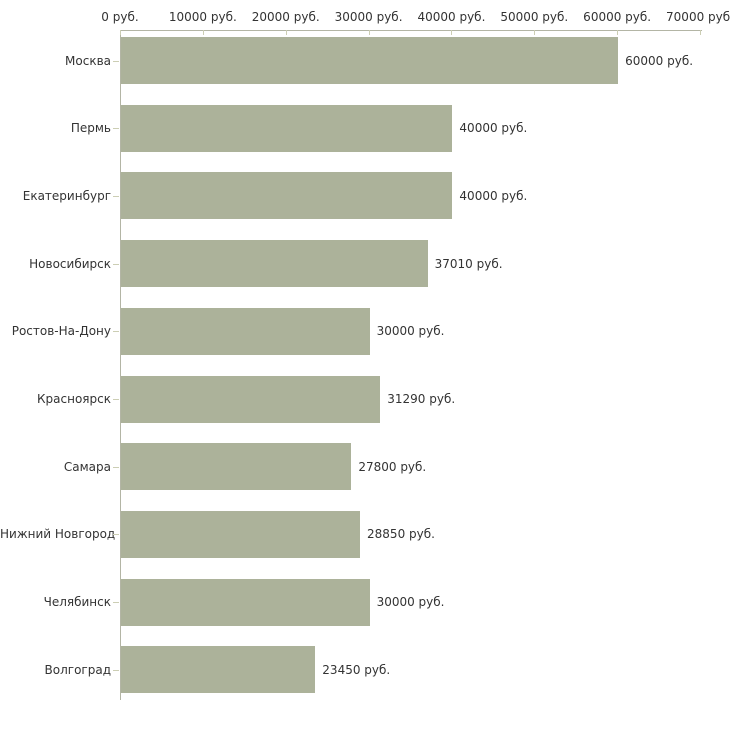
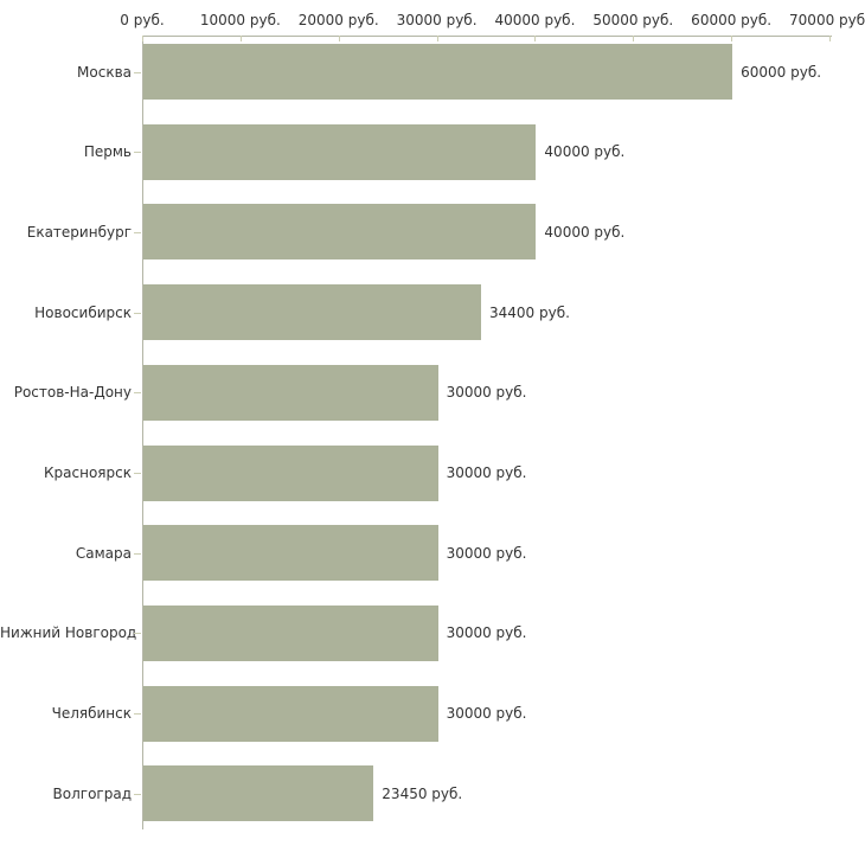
Новосибирск: 37010 -> 34400
Красноярск: 31290 -> 30000
Самара: 27800 -> 30000
Нижний Новгород: 28850 -> 30000
